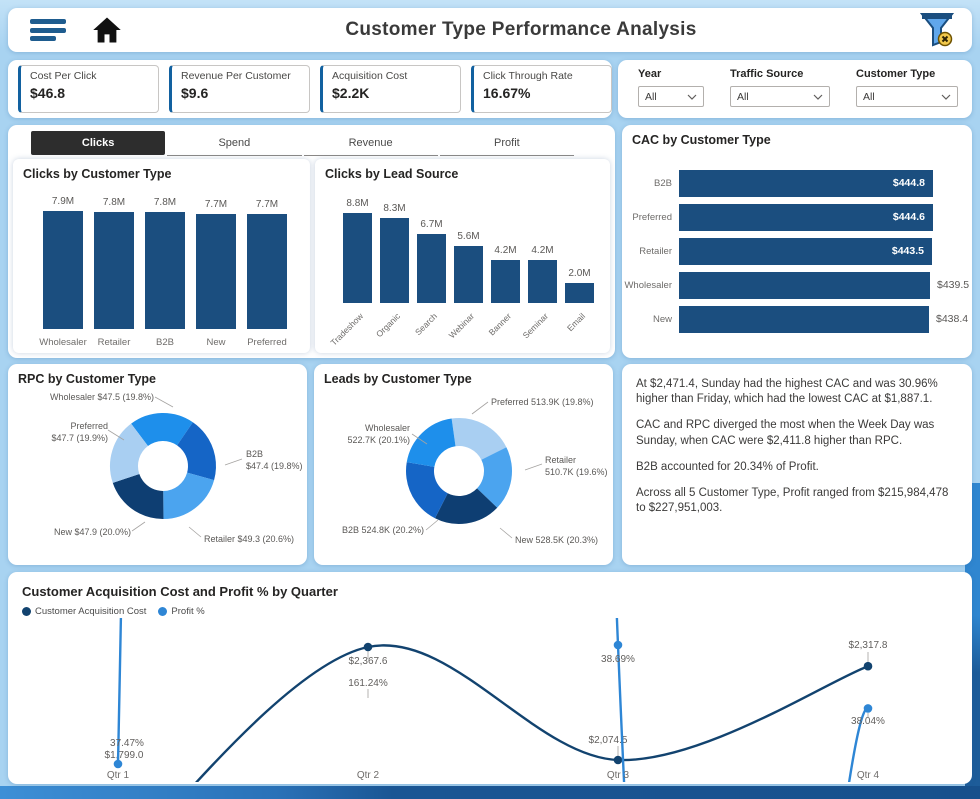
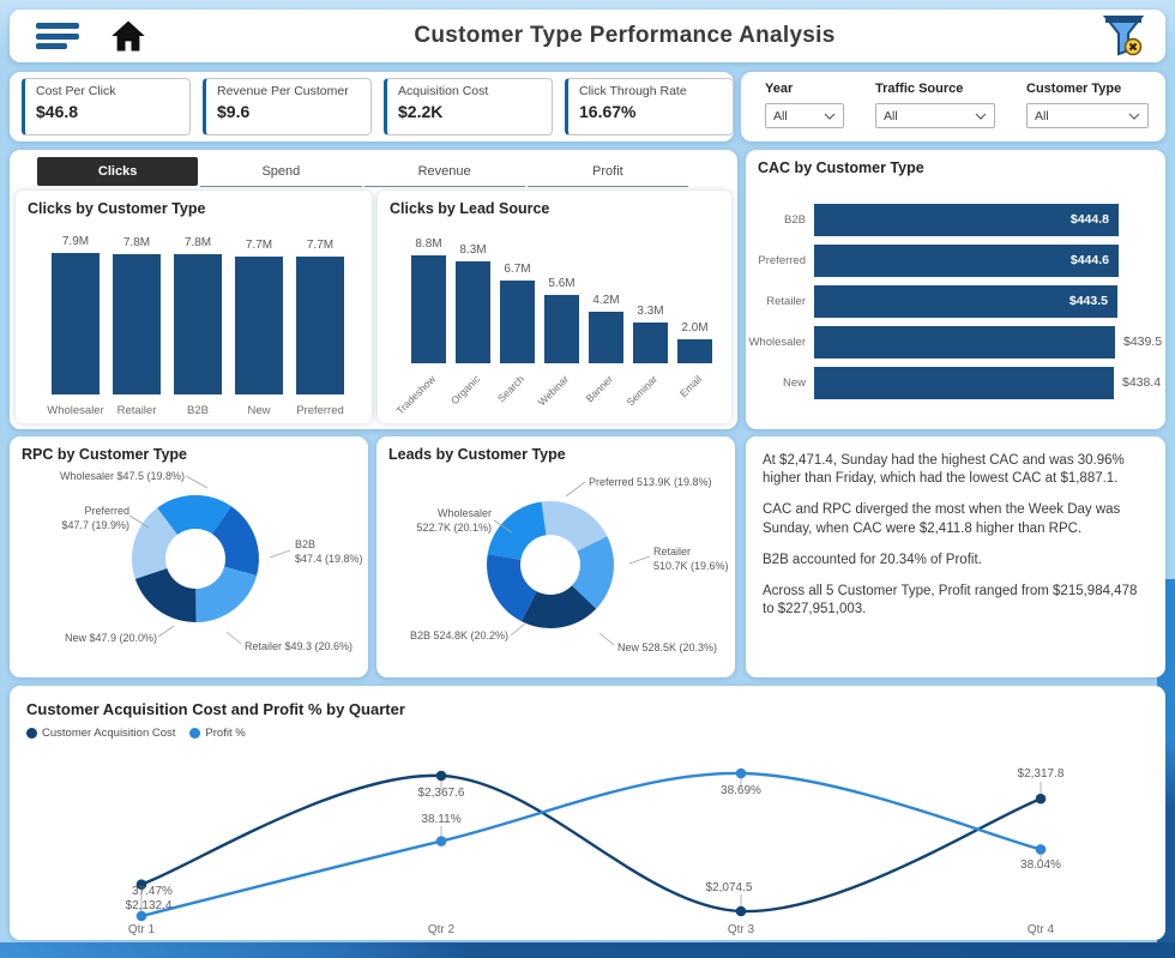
Clicks by Lead Source/Seminar: 4.2M -> 3.3M
Customer Acquisition Cost and Profit % by Quarter/Customer Acquisition Cost/Qtr 1: $1,799.0 -> $2,132.4
Customer Acquisition Cost and Profit % by Quarter/Profit %/Qtr 2: 161.24% -> 38.11%
